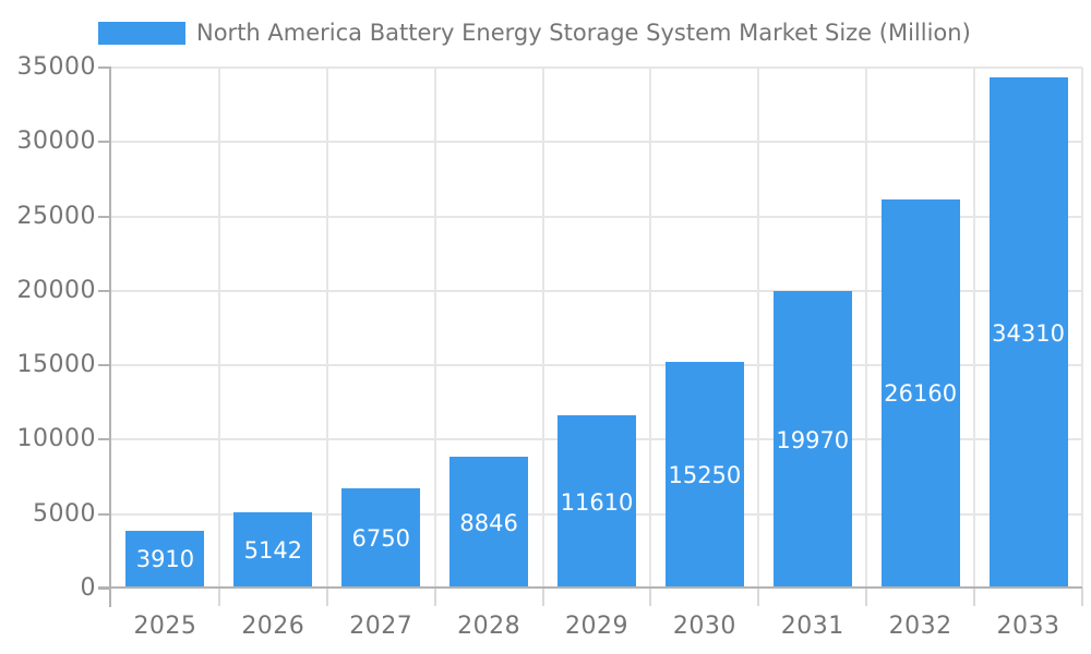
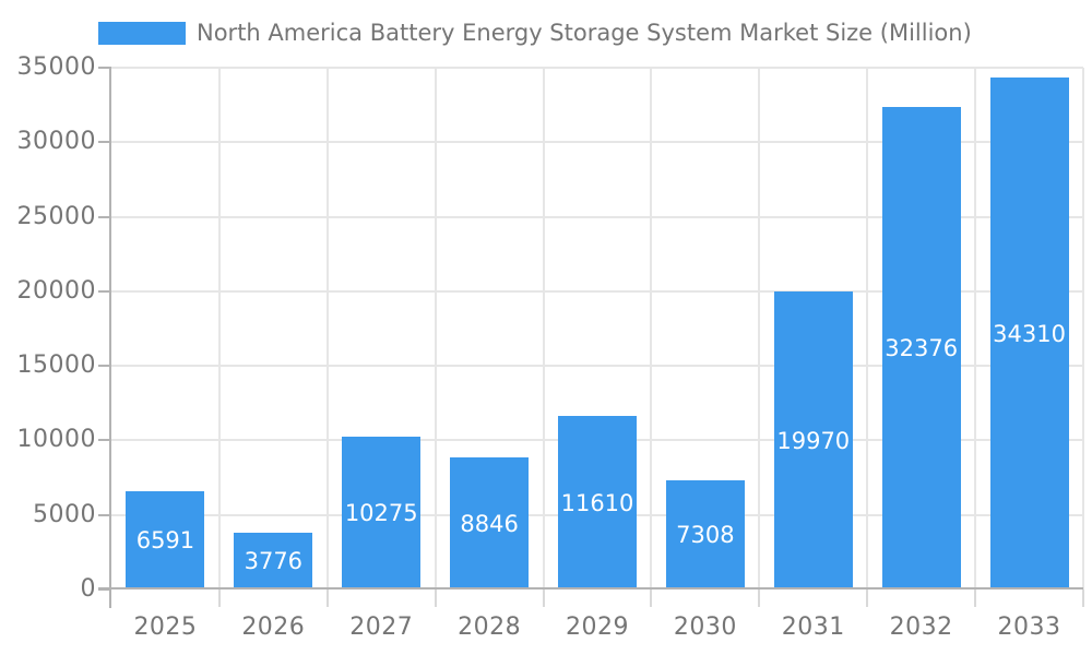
2025: 3910 -> 6591
2026: 5142 -> 3776
2027: 6750 -> 10275
2030: 15250 -> 7308
2032: 26160 -> 32376
